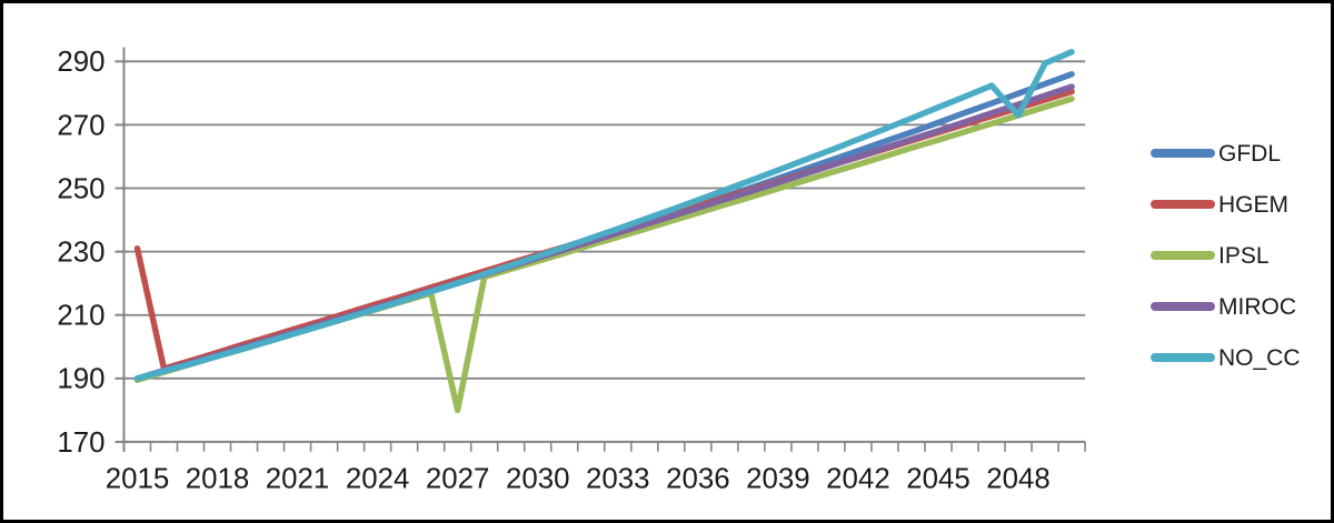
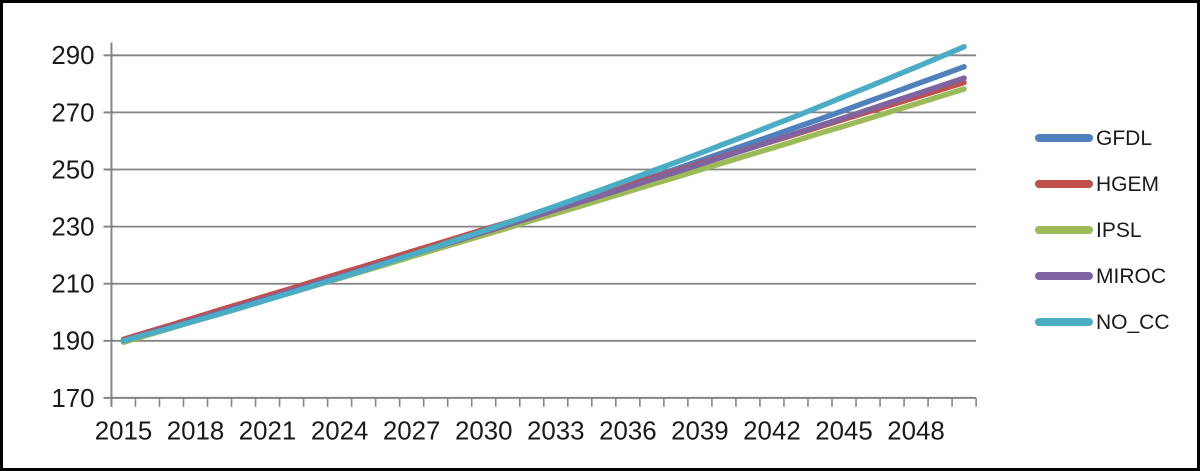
HGEM/2015: 231 -> 190
IPSL/2027: 180 -> 220
NO_CC/2048: 273 -> 286
